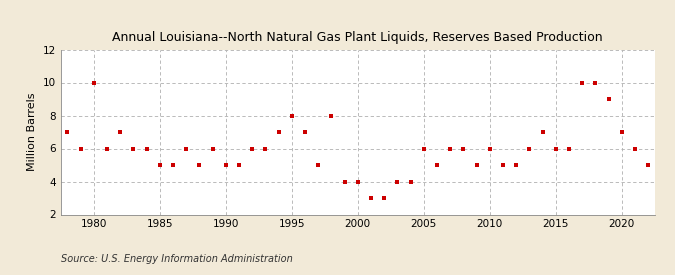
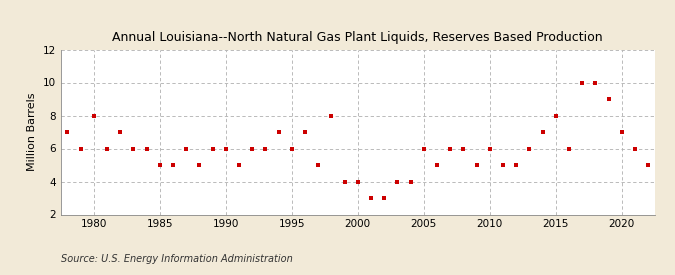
1980: 10 -> 8
1990: 5 -> 6
1995: 8 -> 6
2015: 6 -> 8
